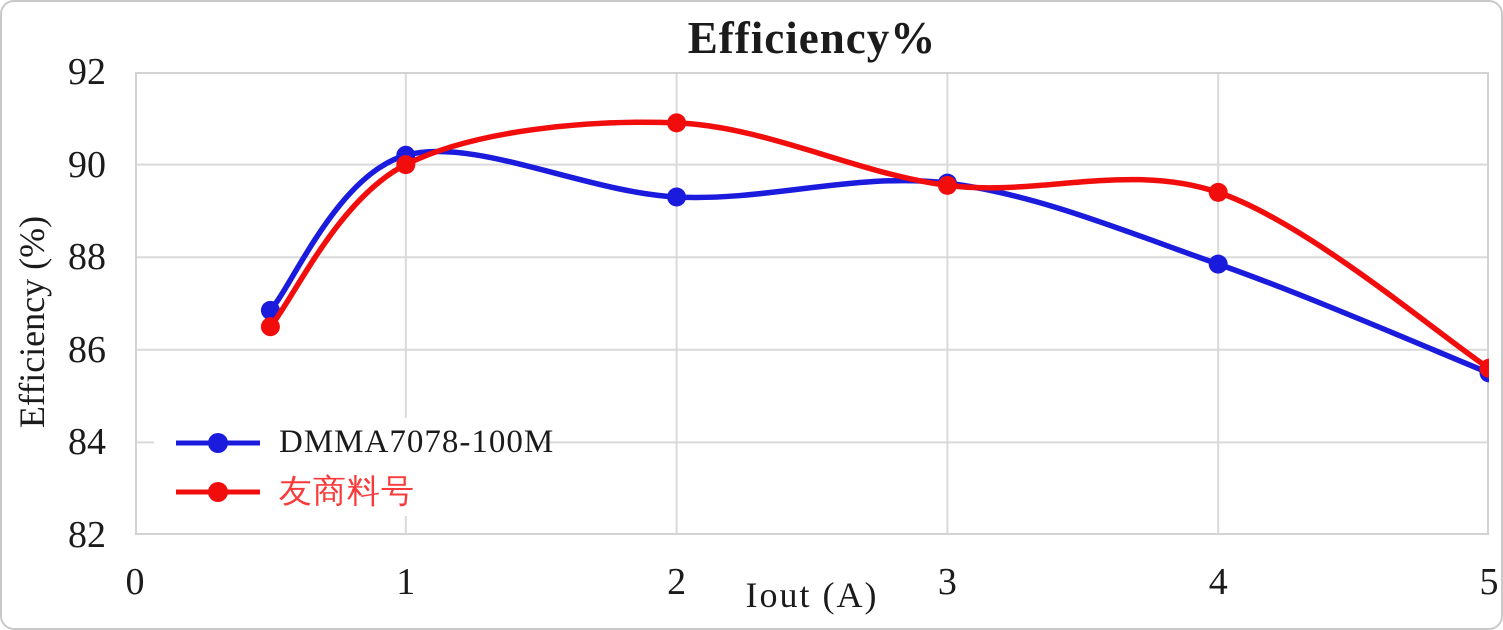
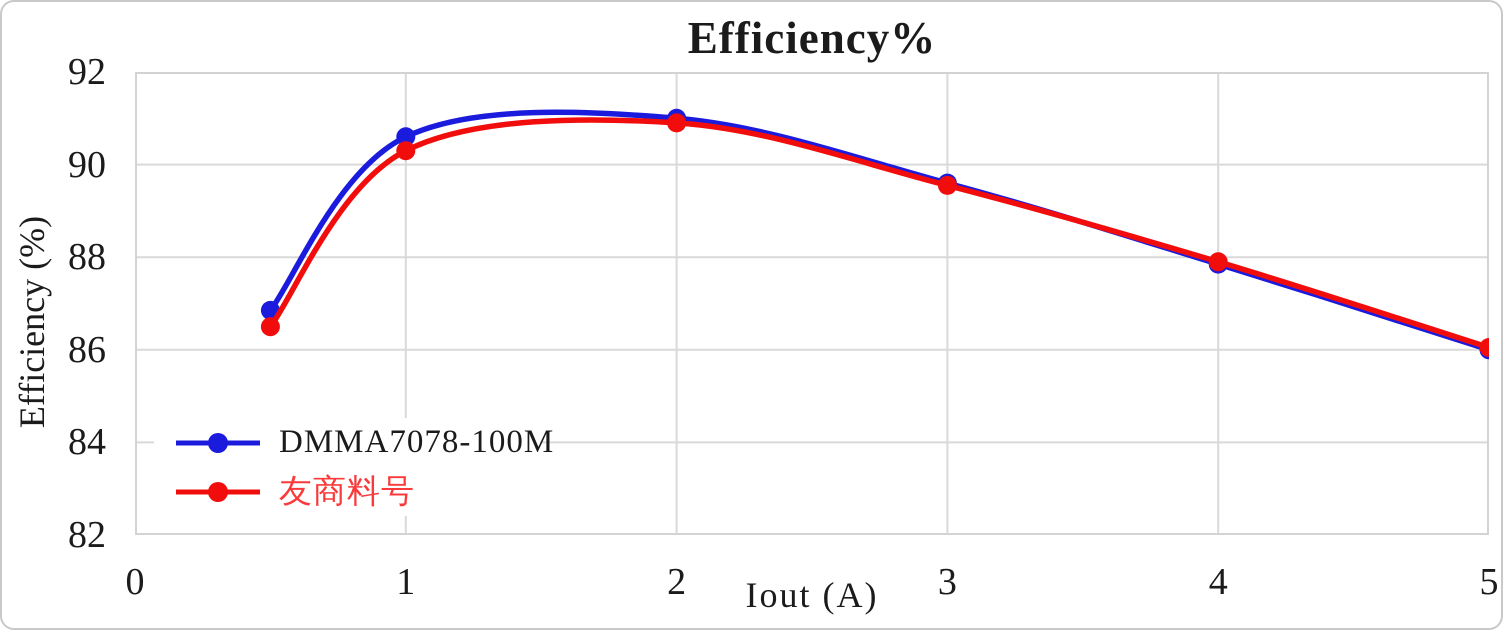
DMMA7078-100M/1: 90.2 -> 90.6
友商料号/1: 90.0 -> 90.3
DMMA7078-100M/2: 89.3 -> 91.0
友商料号/4: 89.4 -> 87.9
DMMA7078-100M/5: 85.5 -> 86.0
友商料号/5: 85.6 -> 86.0
